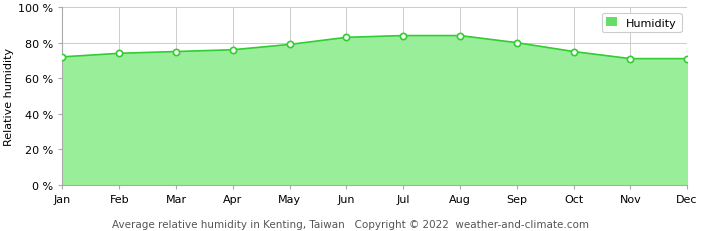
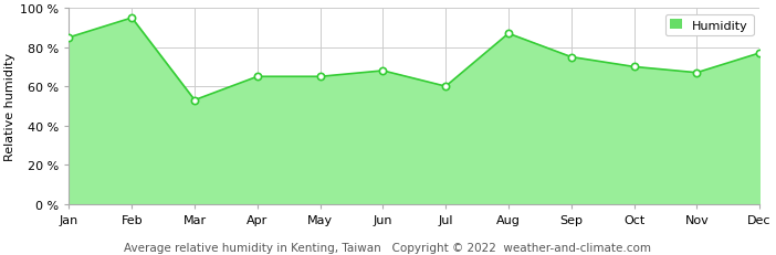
Jan: 72 % -> 85 %
Feb: 74 % -> 95 %
Mar: 75 % -> 53 %
Apr: 76 % -> 65 %
May: 79 % -> 65 %
Jun: 83 % -> 68 %
Jul: 84 % -> 60 %
Aug: 84 % -> 87 %
Sep: 80 % -> 75 %
Oct: 75 % -> 70 %
Nov: 71 % -> 67 %
Dec: 71 % -> 77 %
